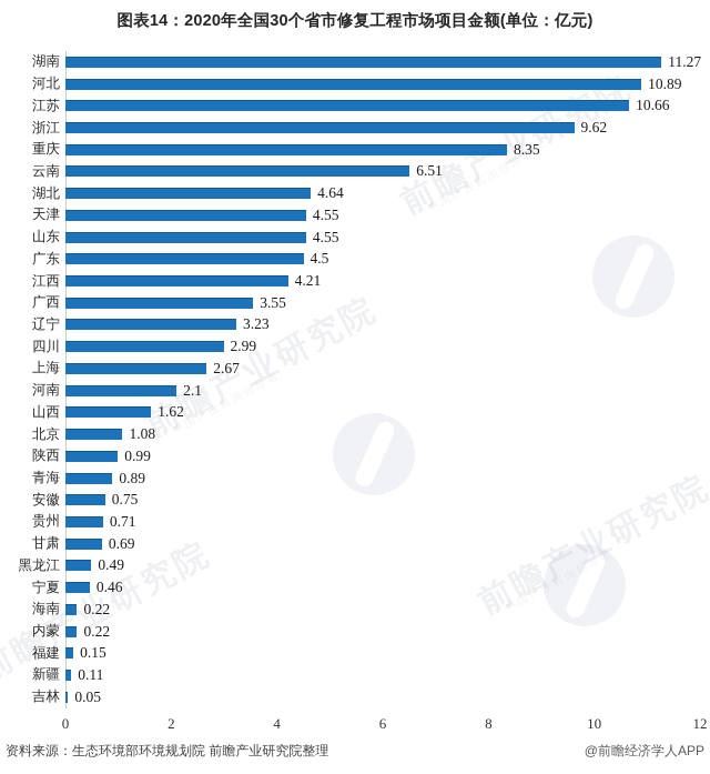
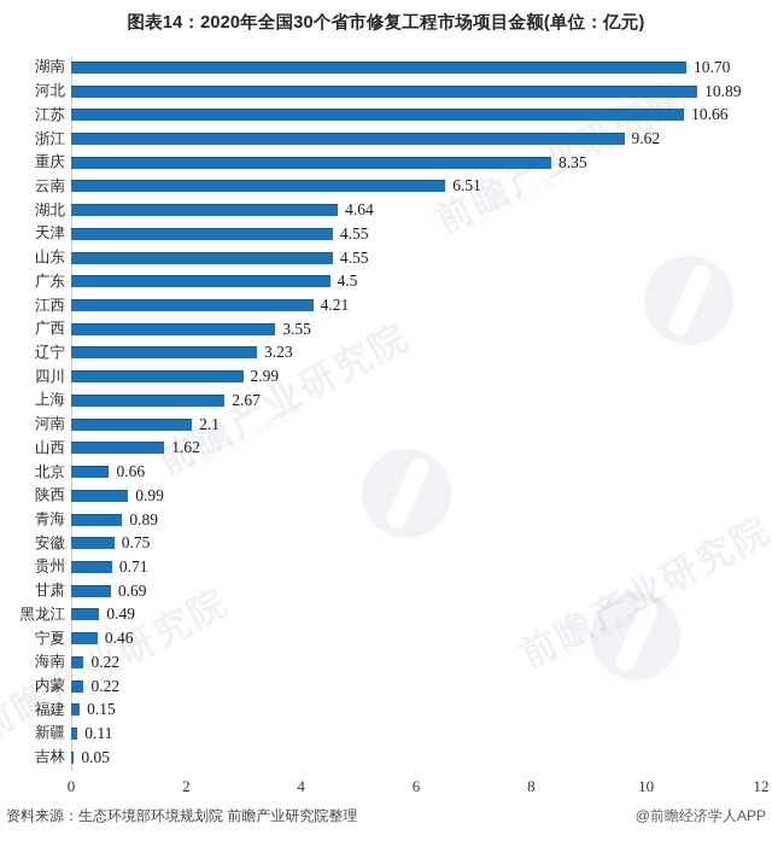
湖南: 11.27 -> 10.70
北京: 1.08 -> 0.66
